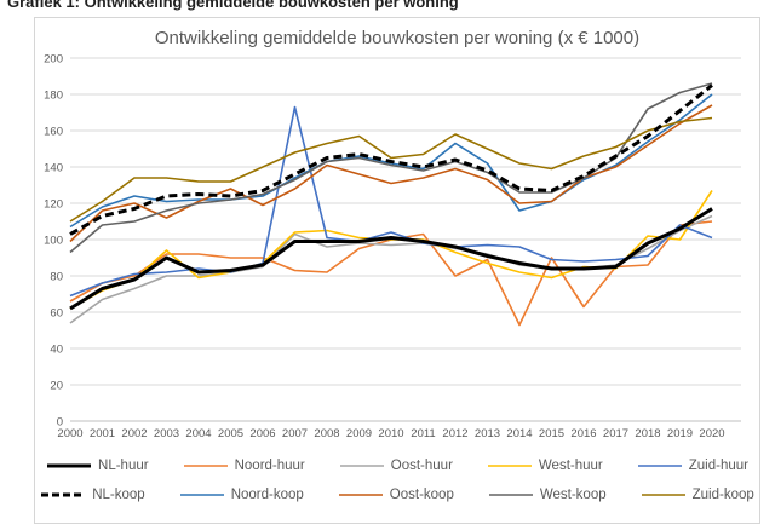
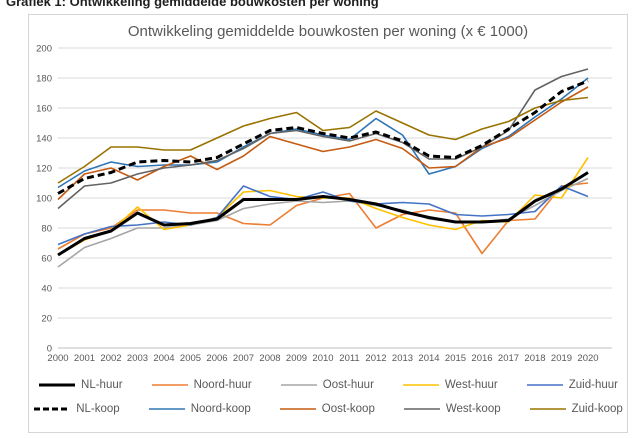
Oost-huur/2007: 103 -> 93
Zuid-huur/2007: 173 -> 108
Noord-huur/2014: 53 -> 92
NL-koop/2020: 185 -> 178
